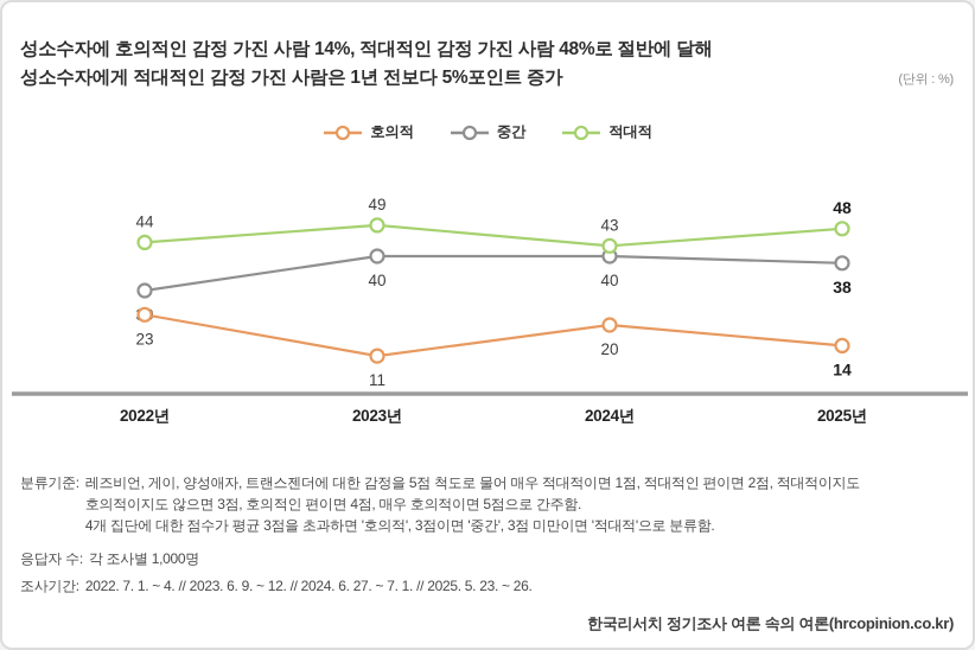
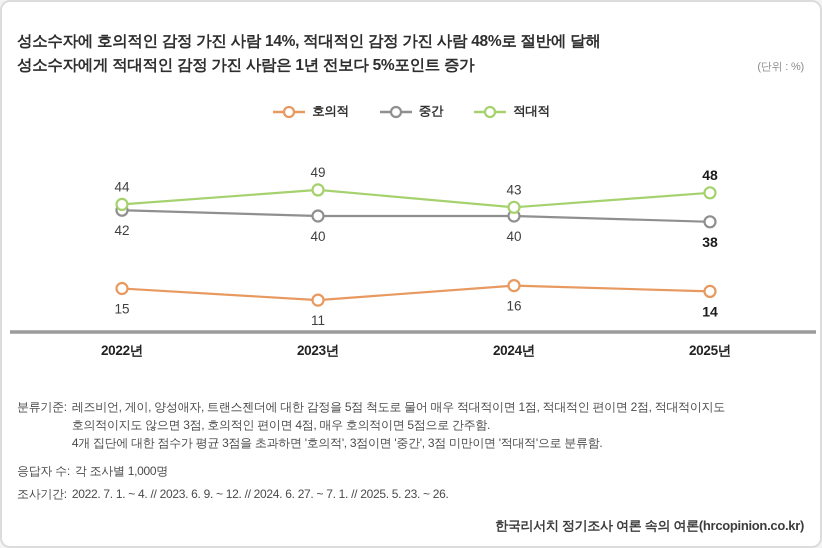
호의적/2022년: 23 -> 15
중간/2022년: 30 -> 42
호의적/2024년: 20 -> 16
